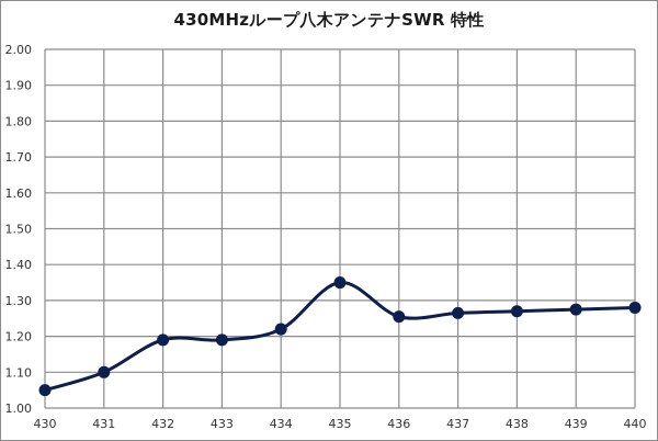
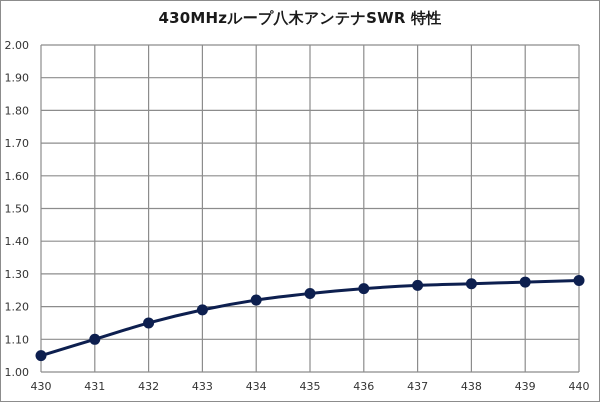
432: 1.19 -> 1.15
435: 1.35 -> 1.24
